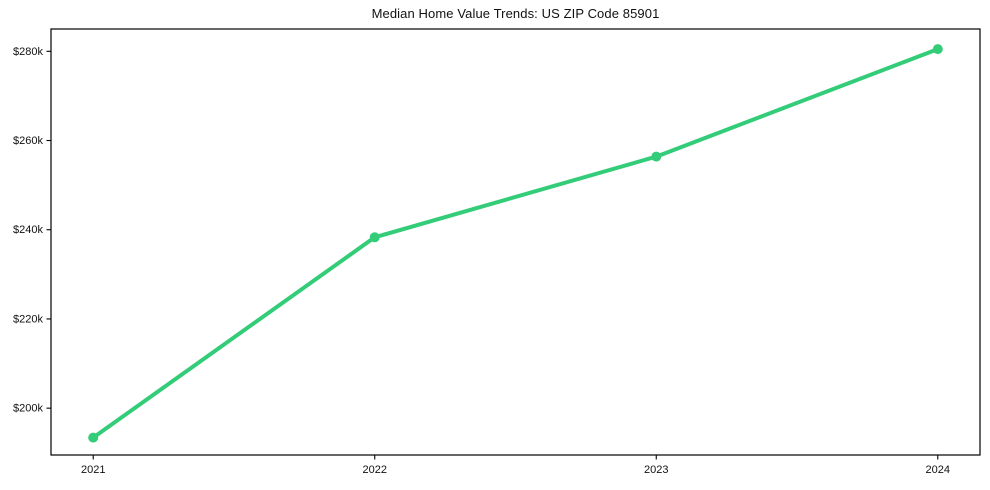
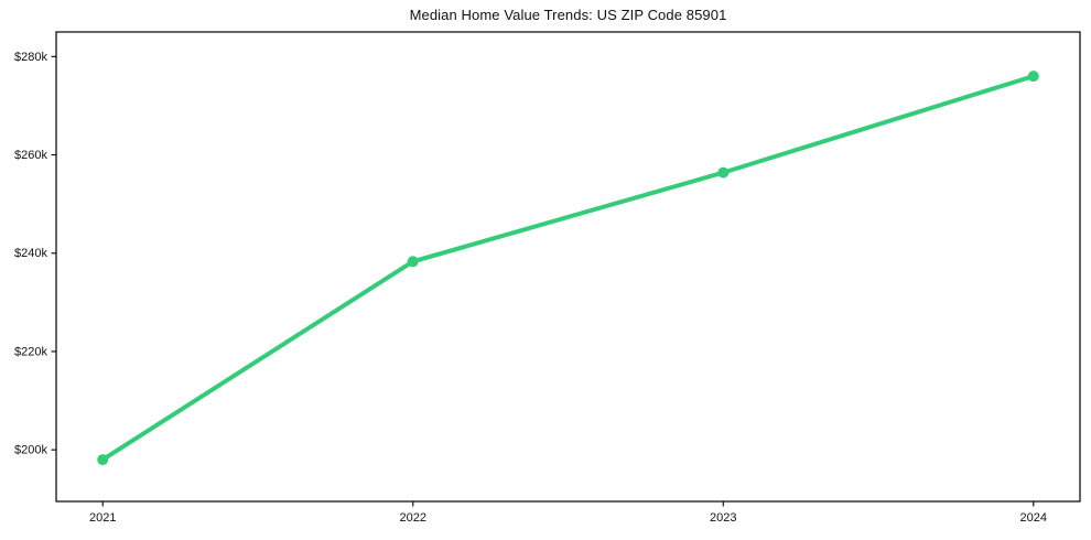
2021: $193k -> $198k
2024: $280k -> $276k
